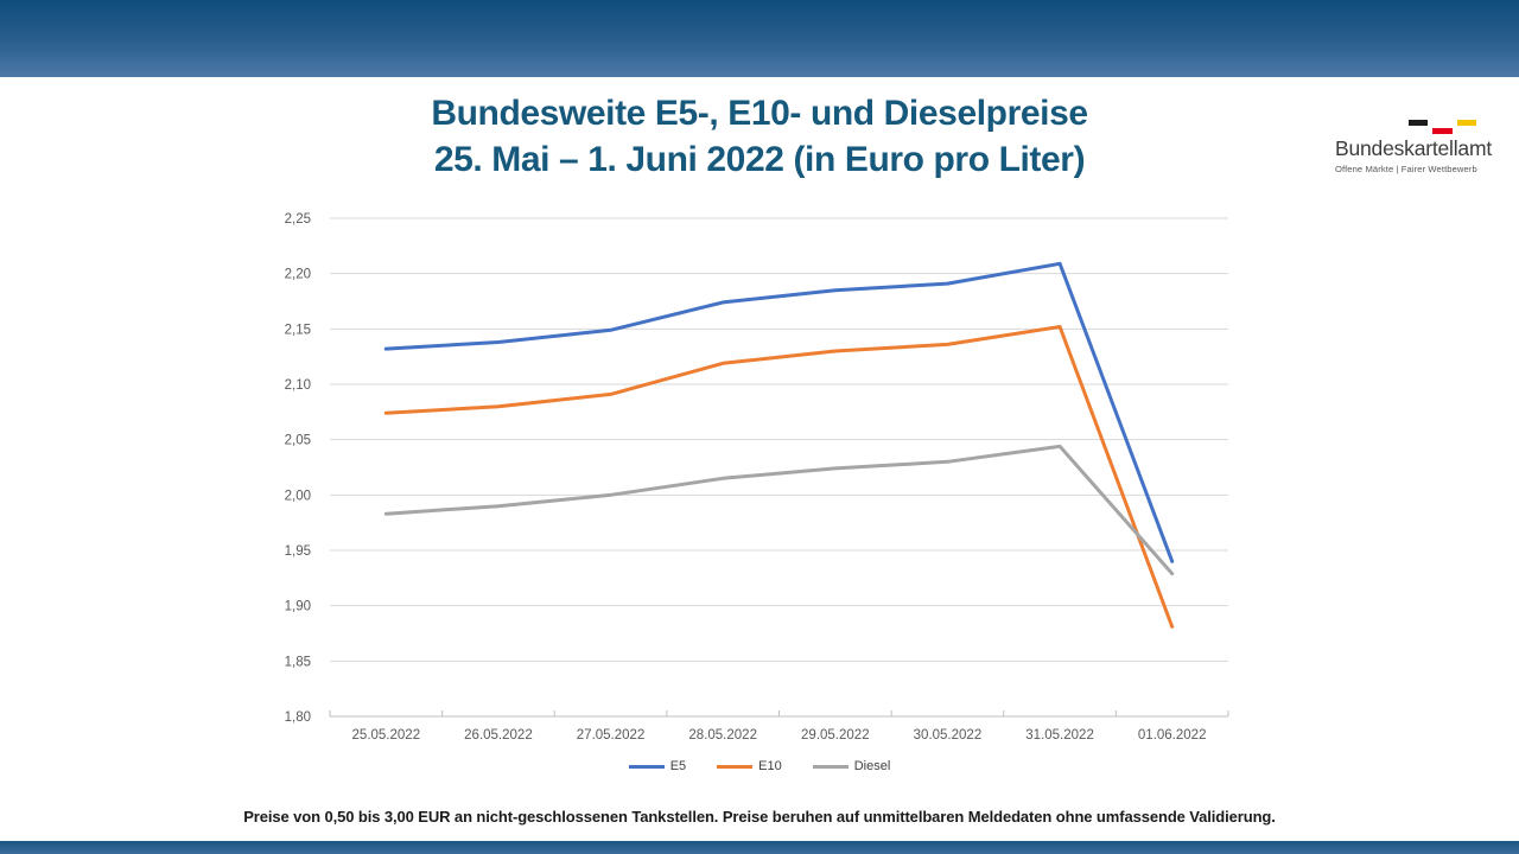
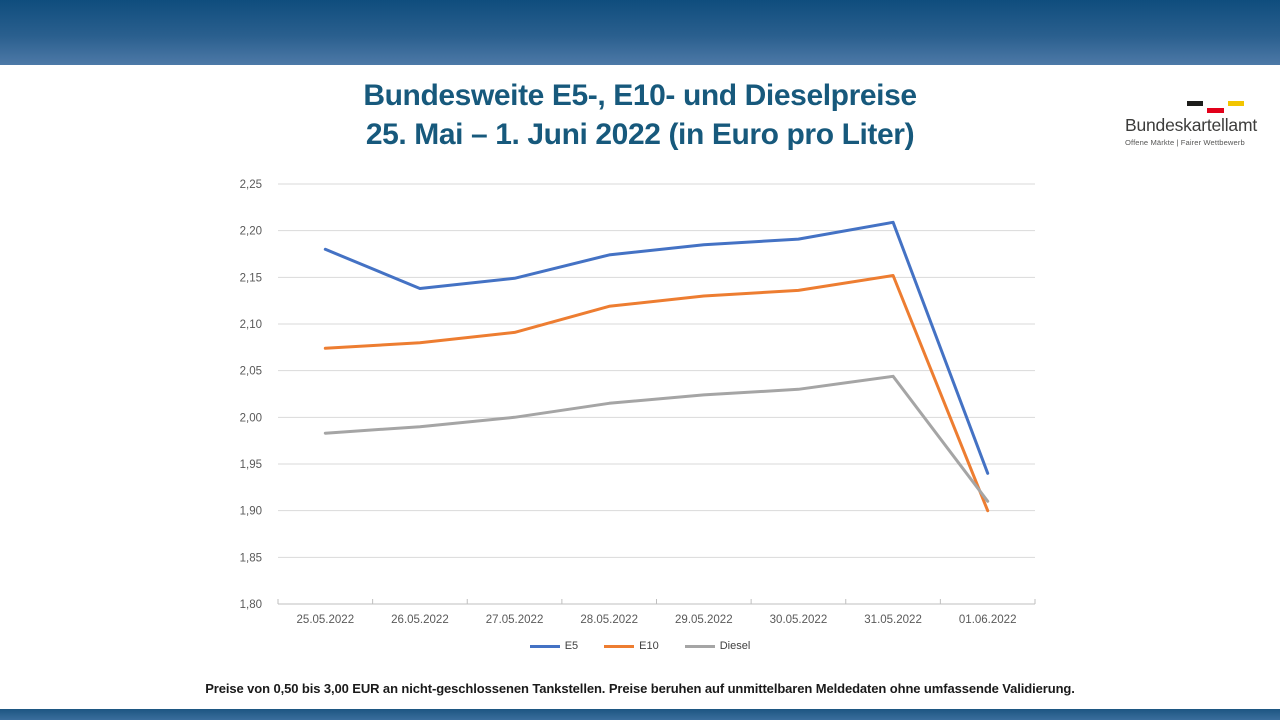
E5/25.05.2022: 2,13 -> 2,18
E10/01.06.2022: 1,88 -> 1,90
Diesel/01.06.2022: 1,93 -> 1,91
